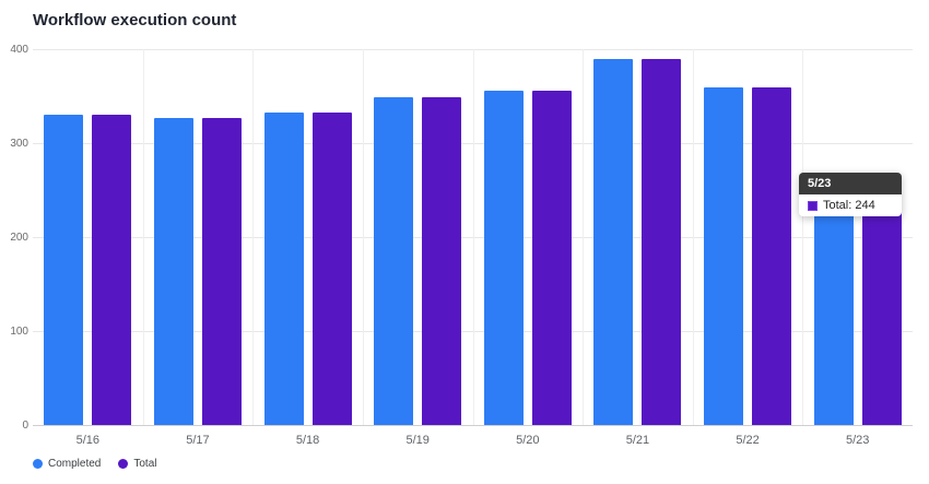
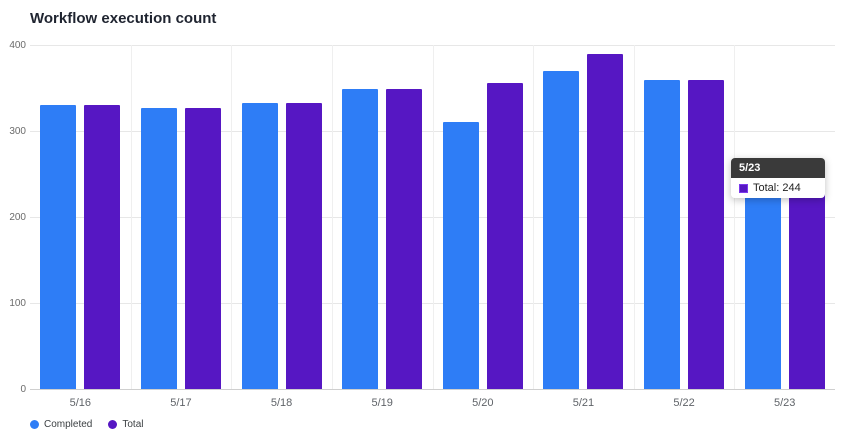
Completed/5/20: 360 -> 310
Completed/5/21: 390 -> 370
